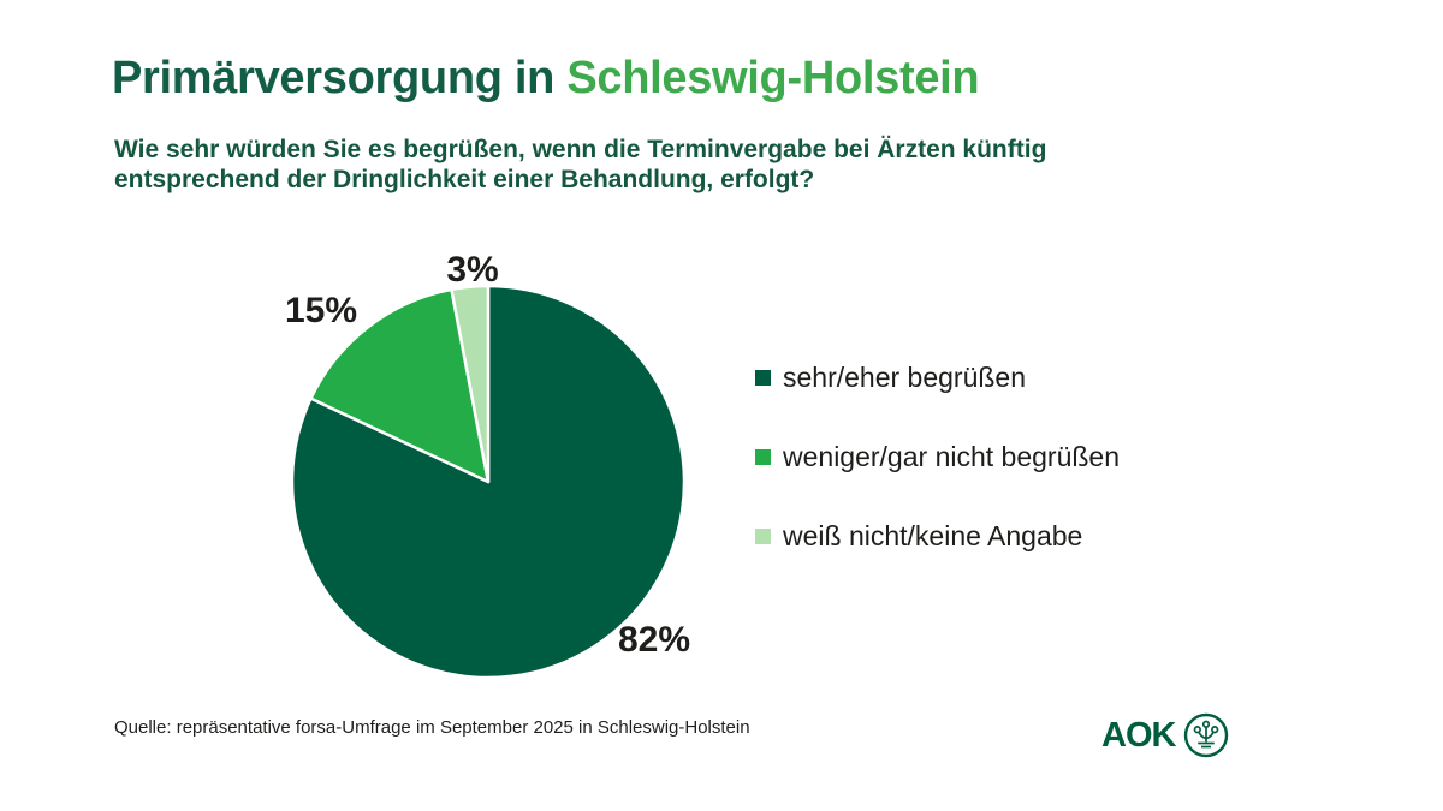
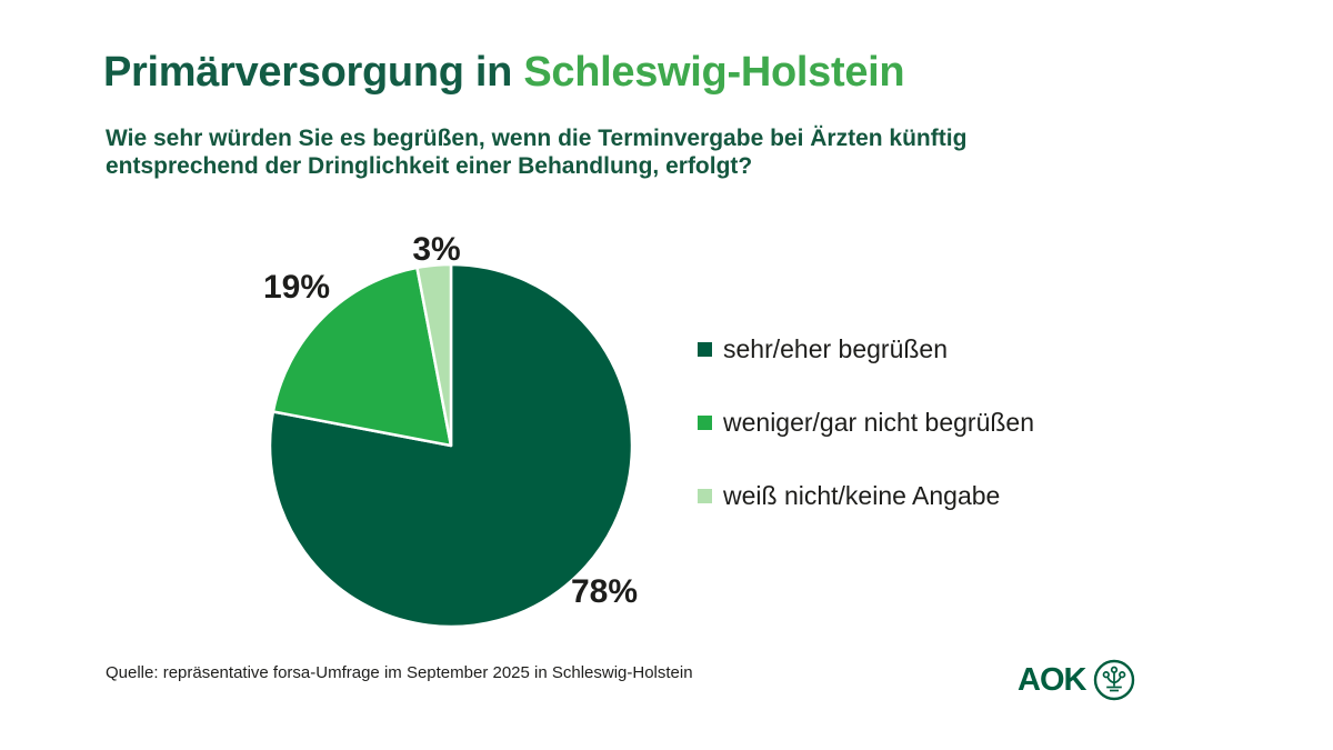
sehr/eher begrüßen: 82% -> 78%
weniger/gar nicht begrüßen: 15% -> 19%
